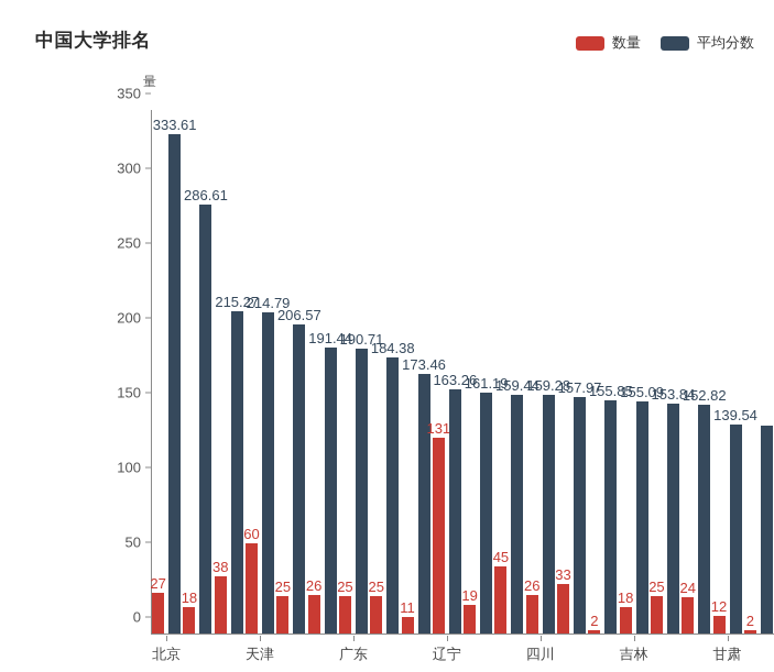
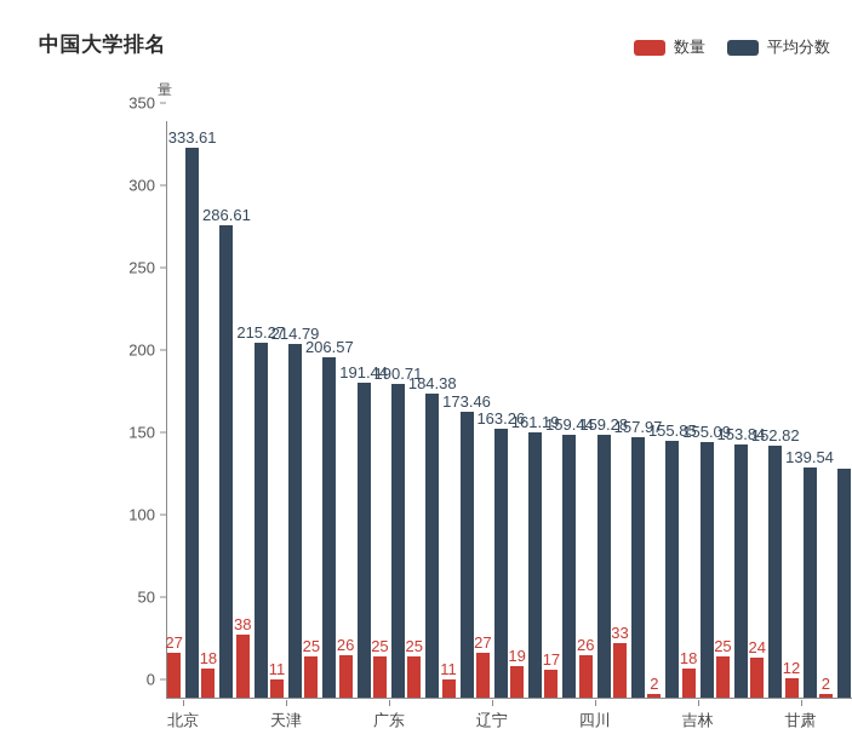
数量/天津: 60 -> 11
数量/辽宁: 131 -> 27
数量/四川: 45 -> 17
